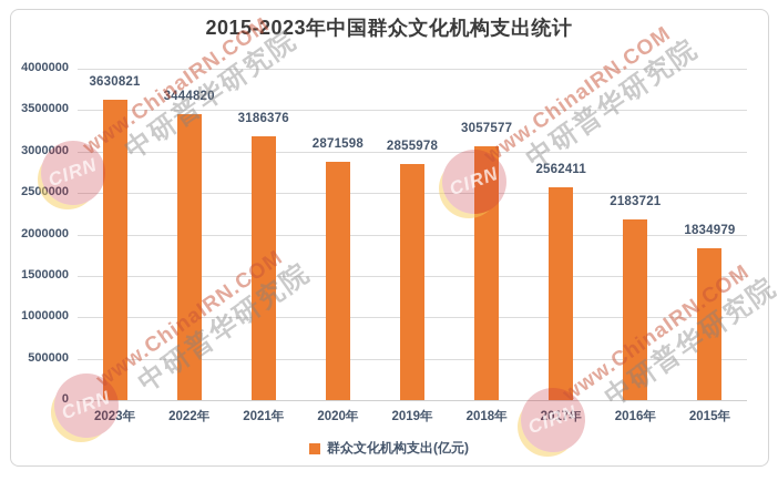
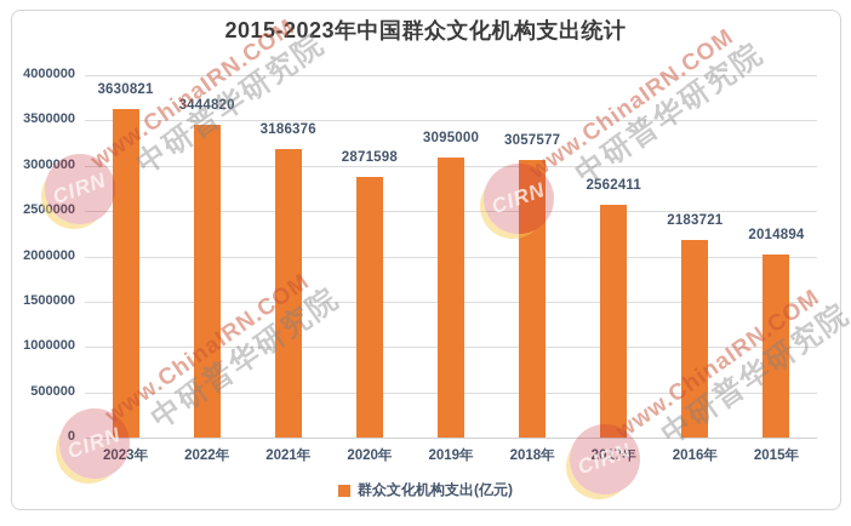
2019年: 2855978 -> 3095000
2015年: 1834979 -> 2014894
